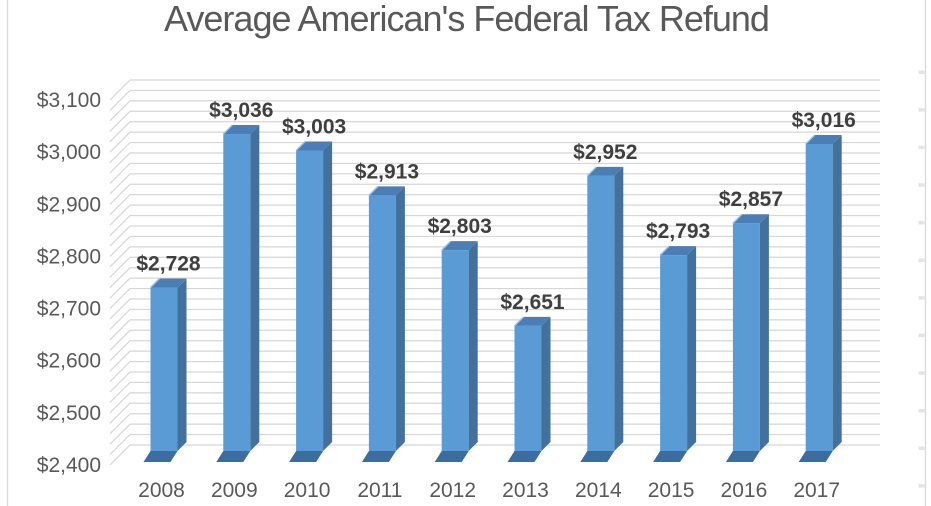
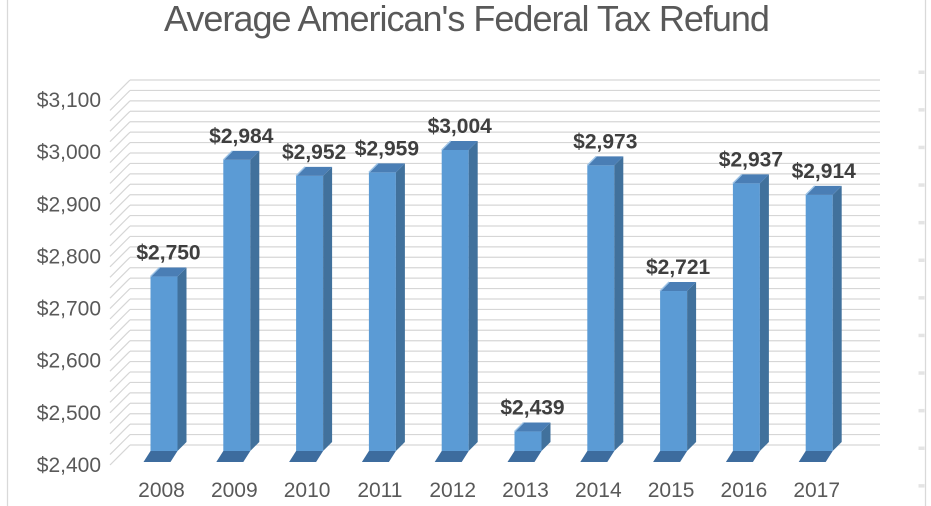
2008: $2,728 -> $2,750
2009: $3,036 -> $2,984
2010: $3,003 -> $2,952
2011: $2,913 -> $2,959
2012: $2,803 -> $3,004
2013: $2,651 -> $2,439
2014: $2,952 -> $2,973
2015: $2,793 -> $2,721
2016: $2,857 -> $2,937
2017: $3,016 -> $2,914
